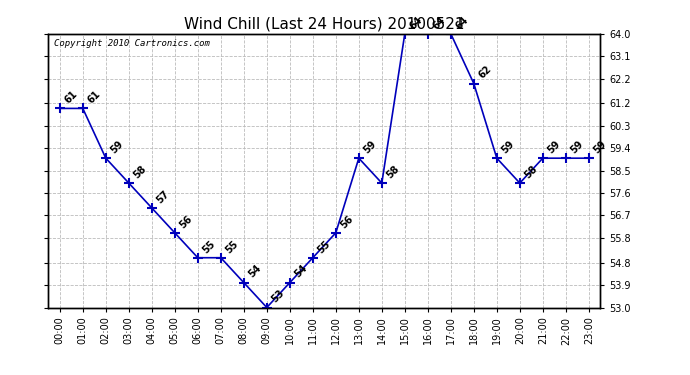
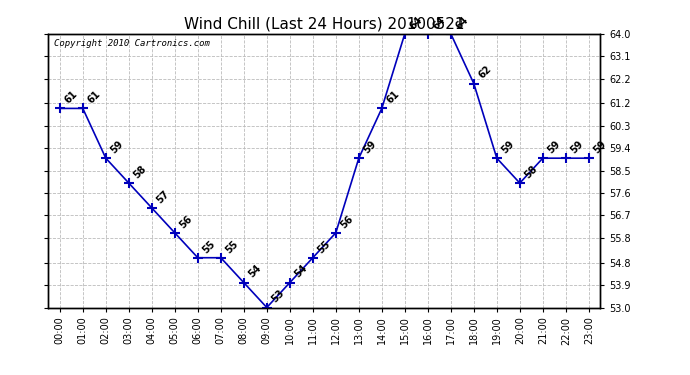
14:00: 58 -> 61
